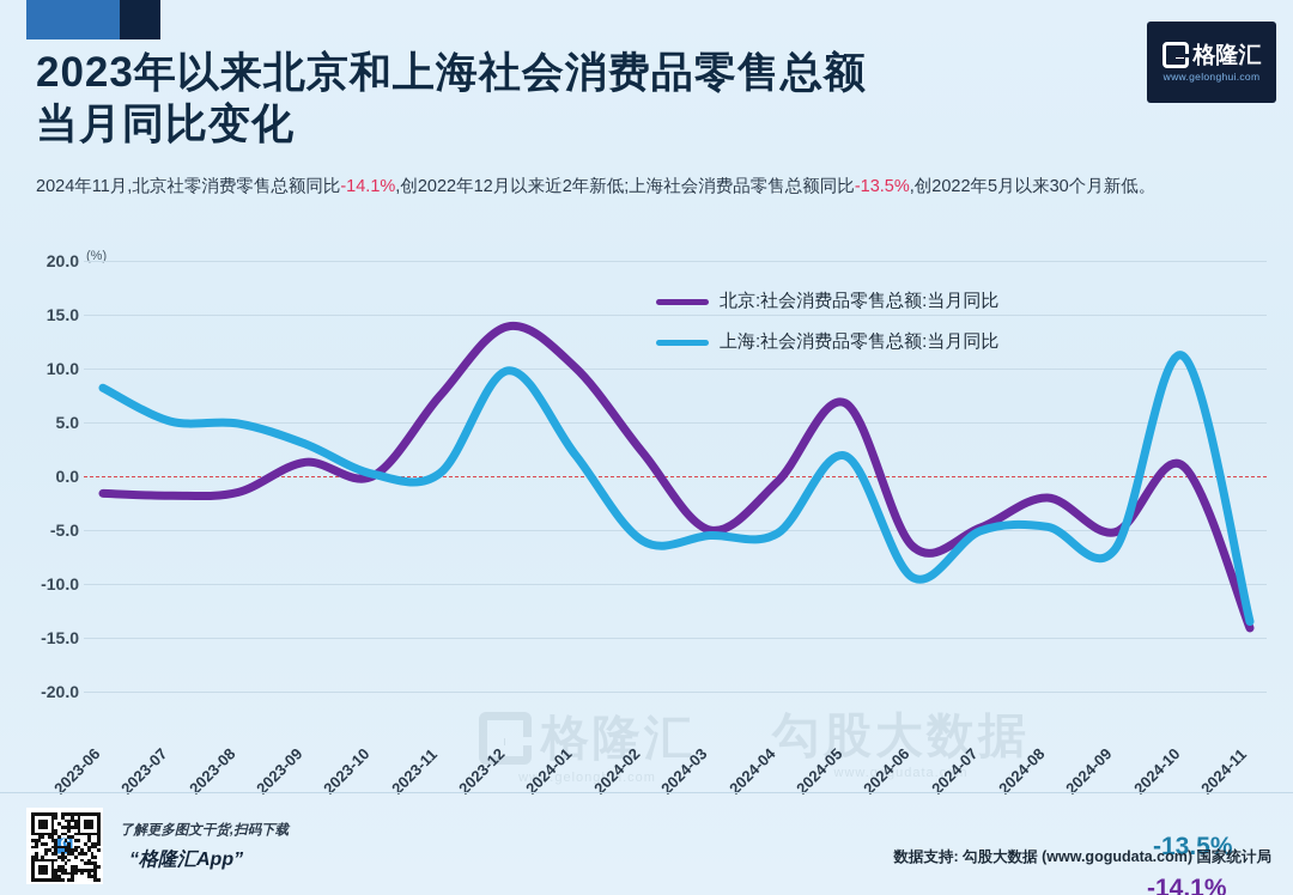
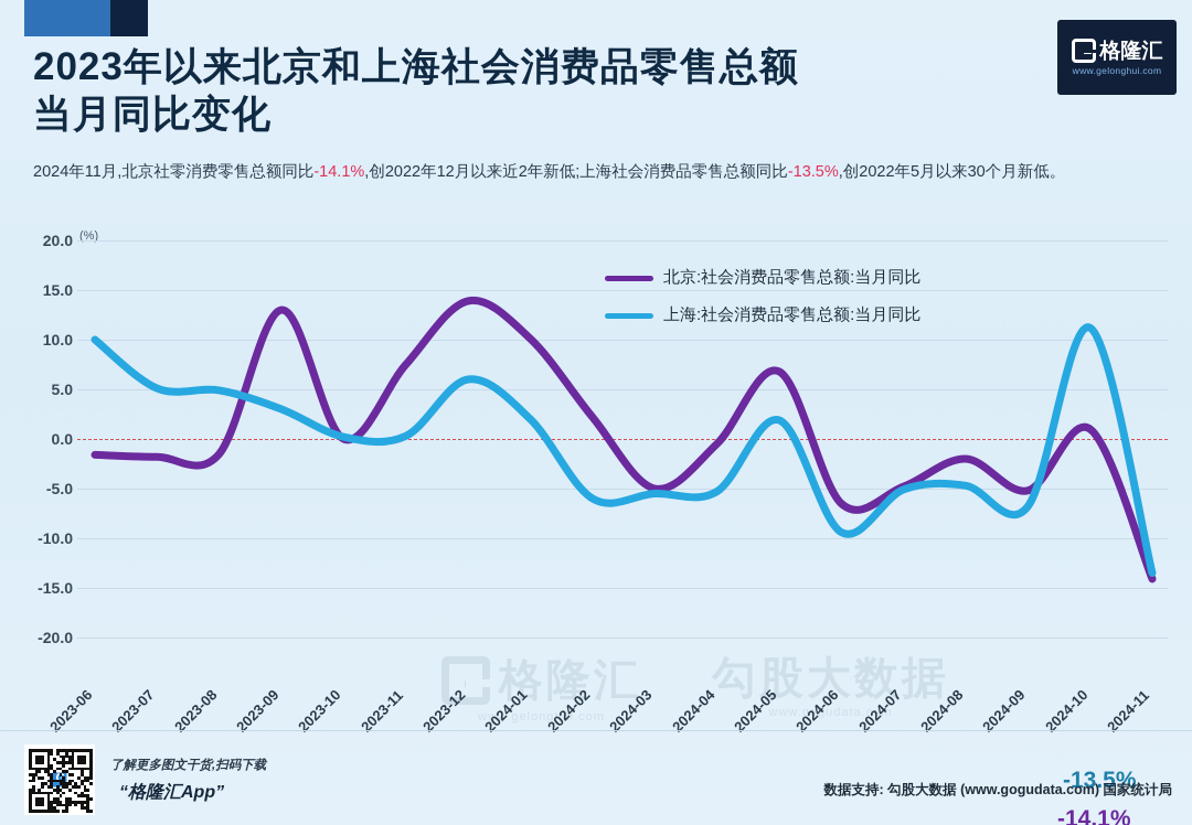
上海:社会消费品零售总额:当月同比/2023-06: 8 -> 10
北京:社会消费品零售总额:当月同比/2023-09: 1 -> 13
上海:社会消费品零售总额:当月同比/2023-12: 10 -> 6
